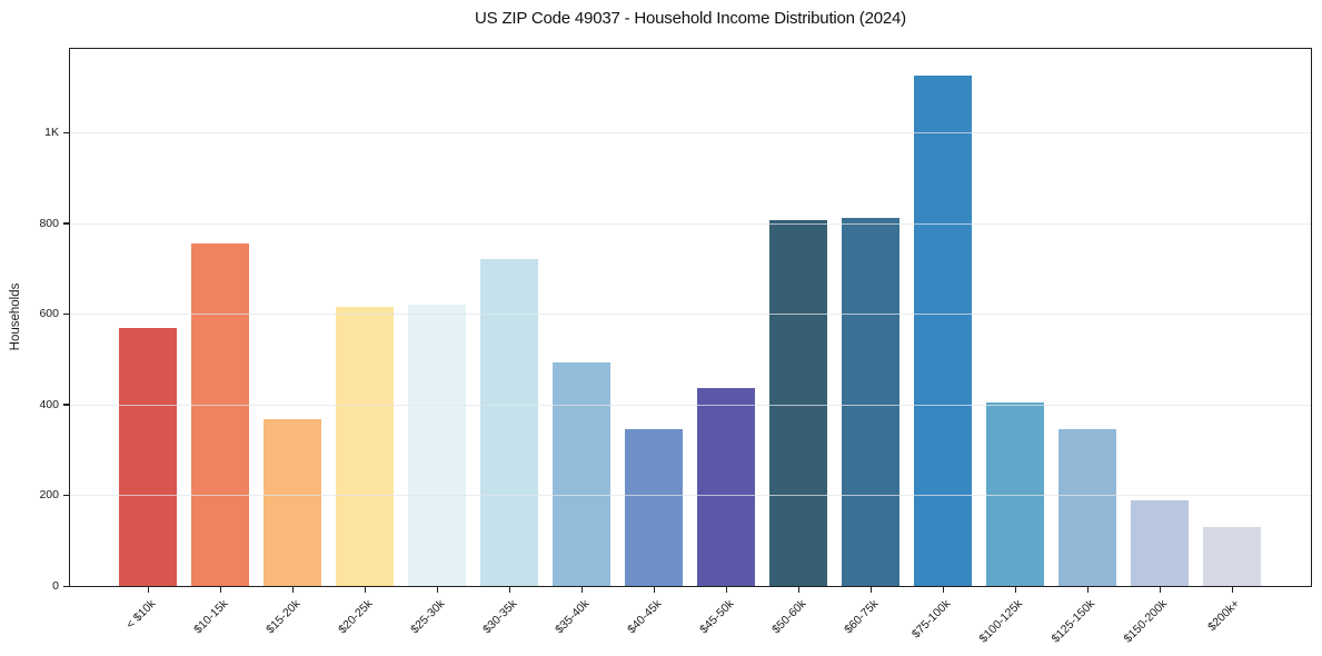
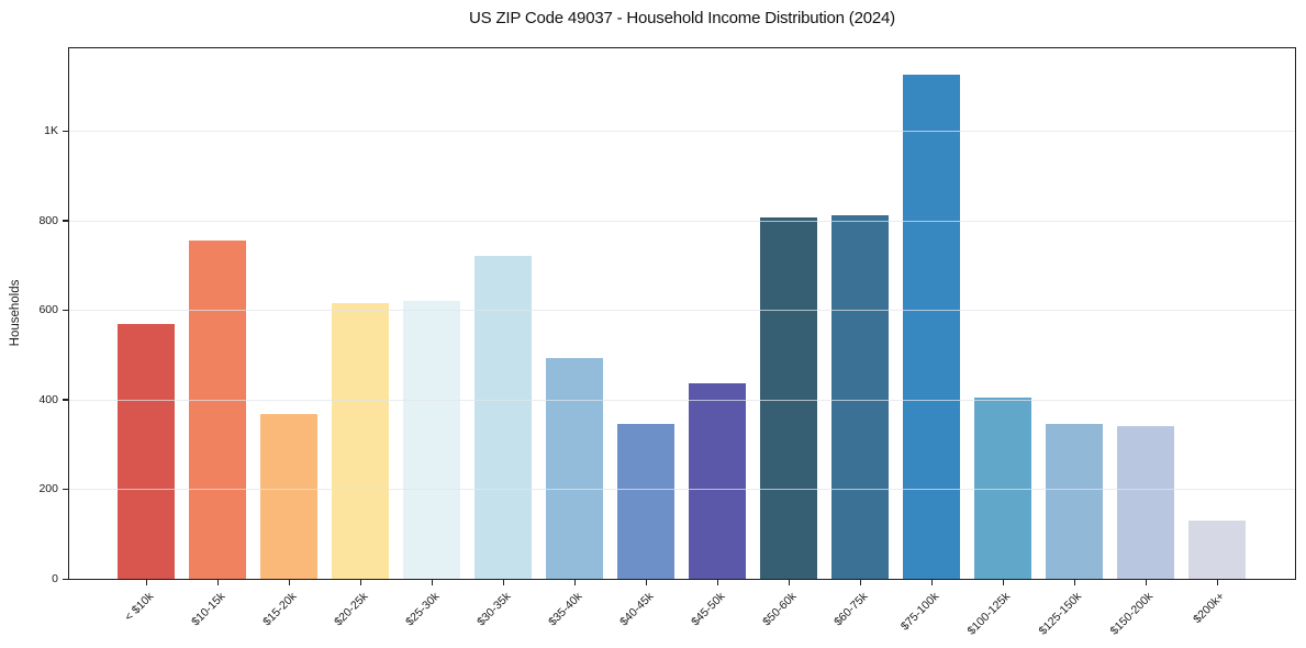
$150-200k: 190 -> 340
